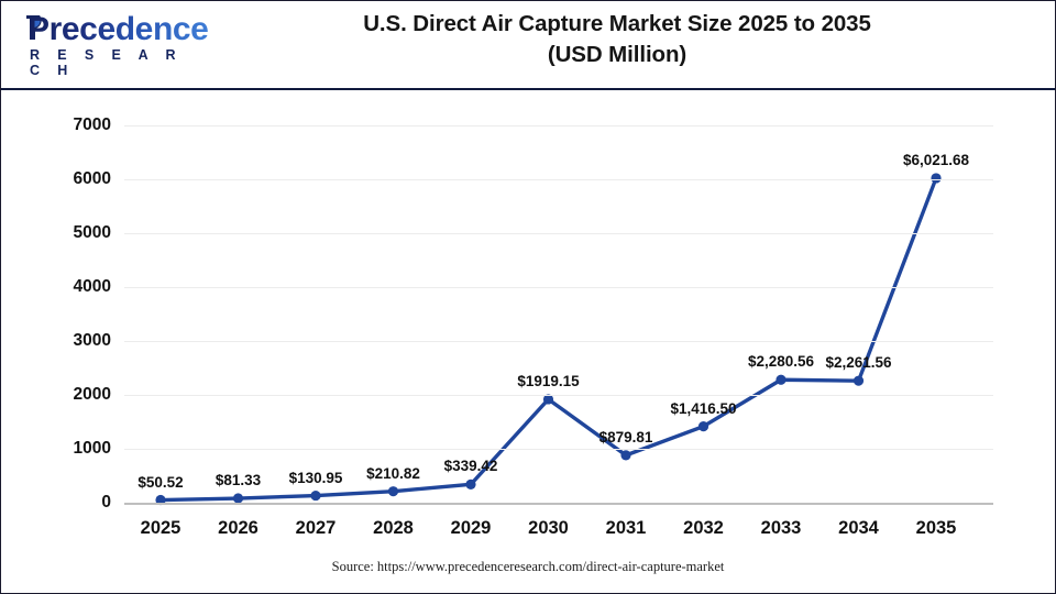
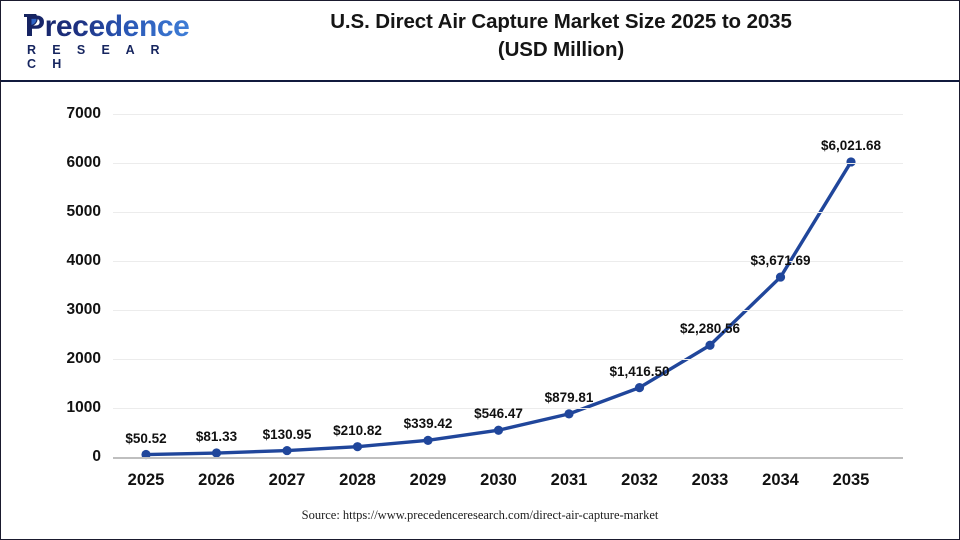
2030: $1919.15 -> $546.47
2034: $2,261.56 -> $3,671.69
